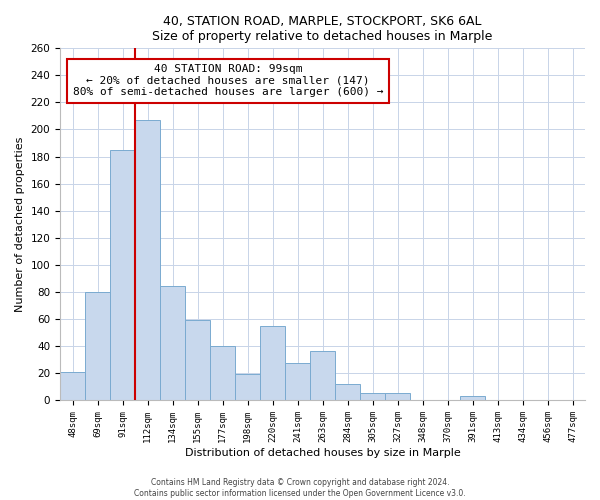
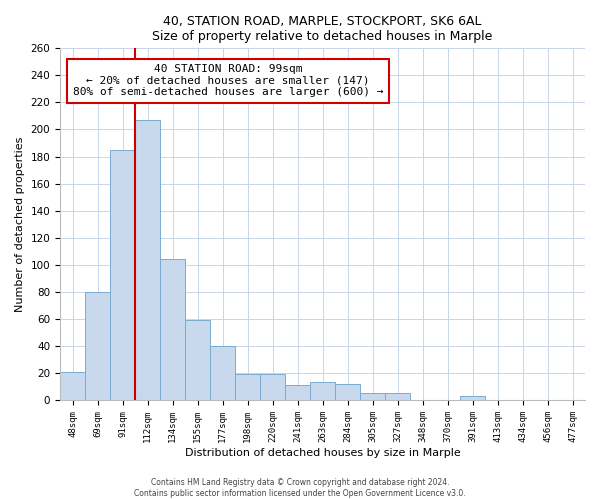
134sqm: 84 -> 104
220sqm: 55 -> 19
241sqm: 27 -> 11
263sqm: 36 -> 13
